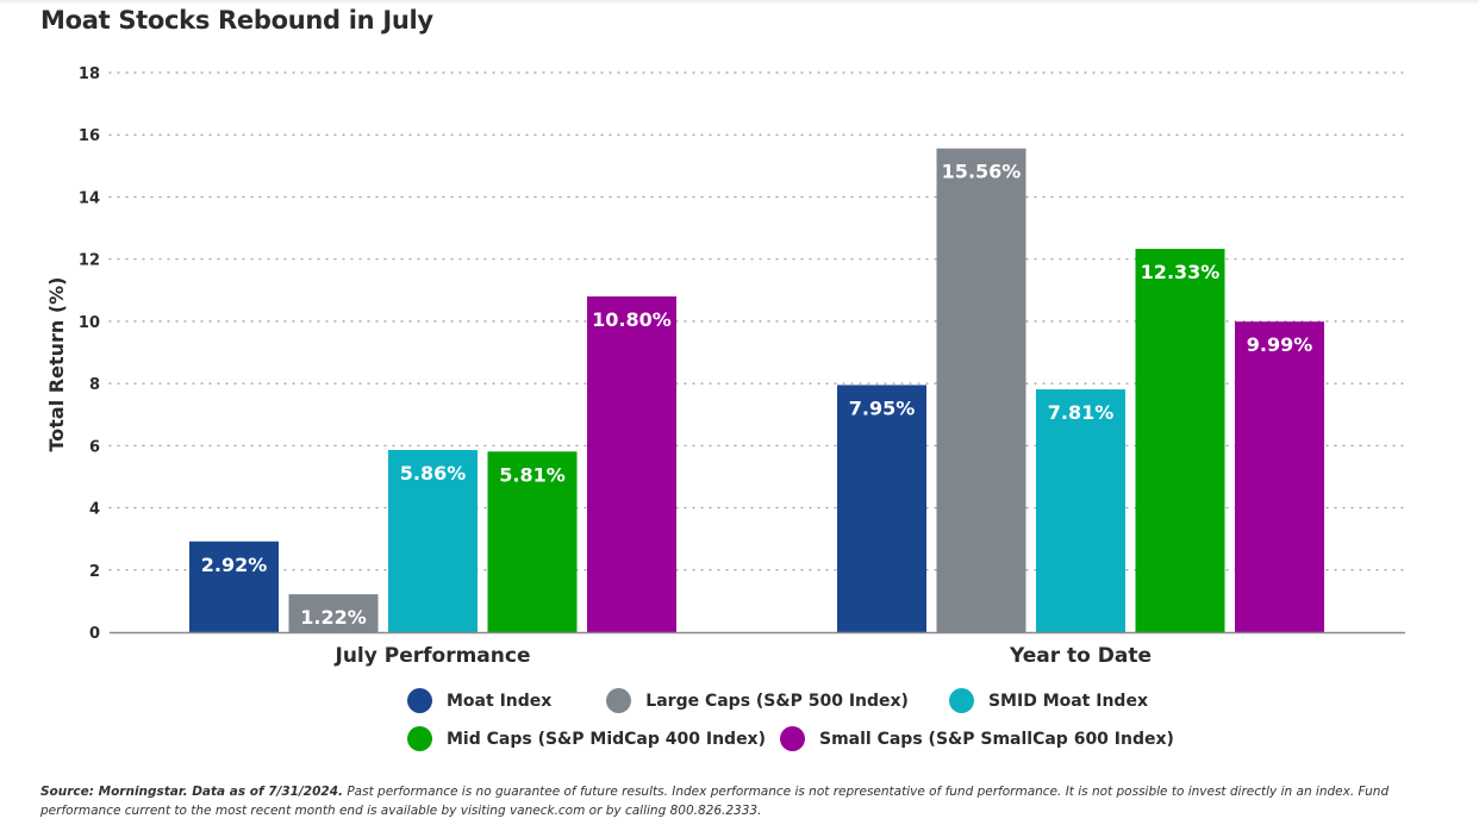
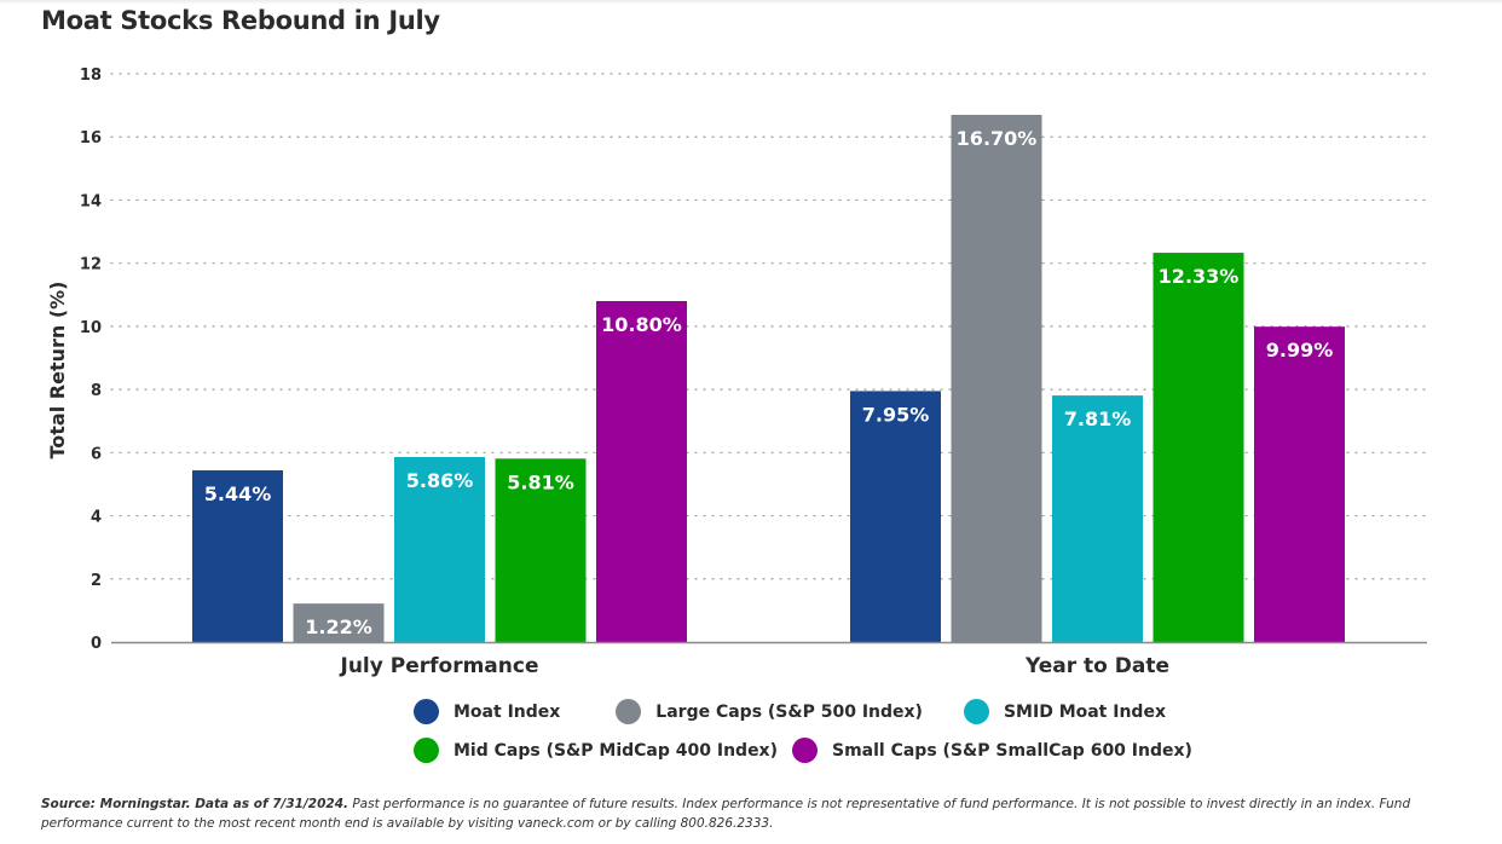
Moat Index/July Performance: 2.92% -> 5.44%
Large Caps (S&P 500 Index)/Year to Date: 15.56% -> 16.70%
